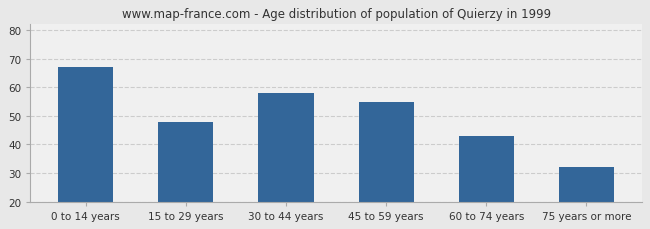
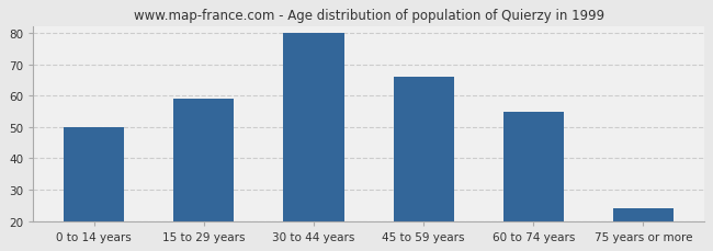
0 to 14 years: 67 -> 50
15 to 29 years: 48 -> 59
30 to 44 years: 58 -> 80
45 to 59 years: 55 -> 66
60 to 74 years: 43 -> 55
75 years or more: 32 -> 24
